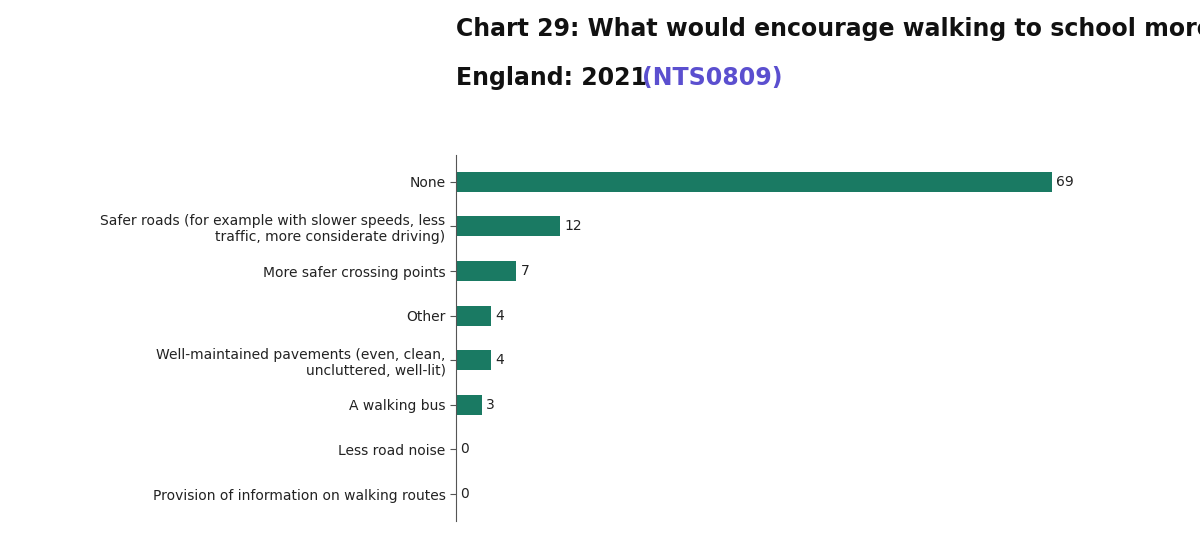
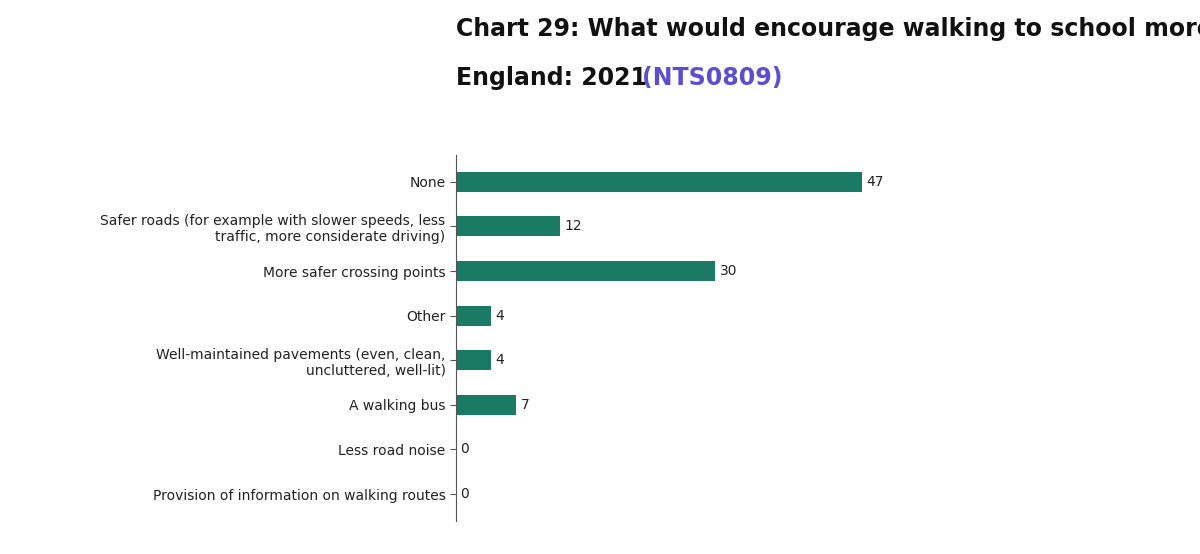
None: 69 -> 47
More safer crossing points: 7 -> 30
A walking bus: 3 -> 7
